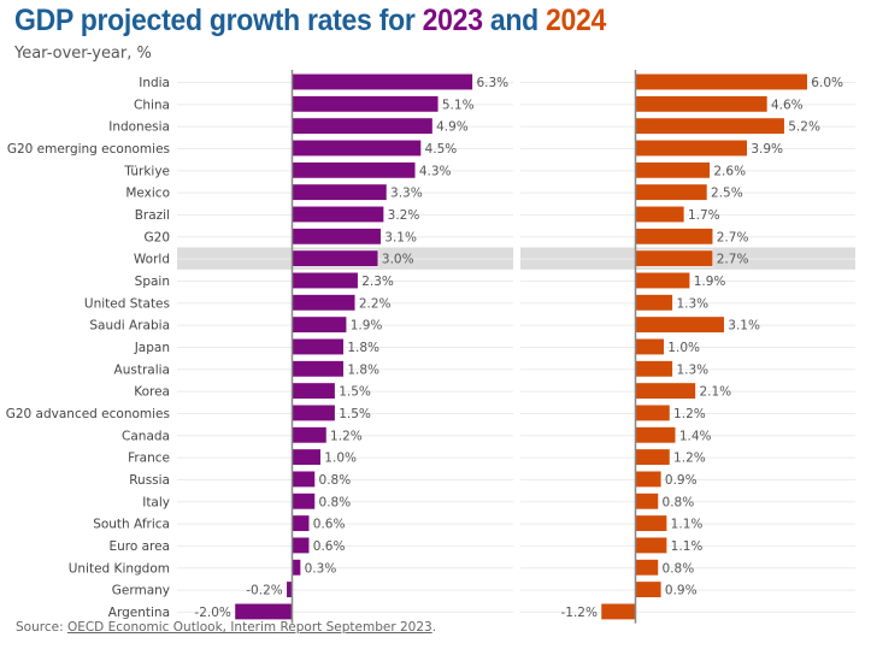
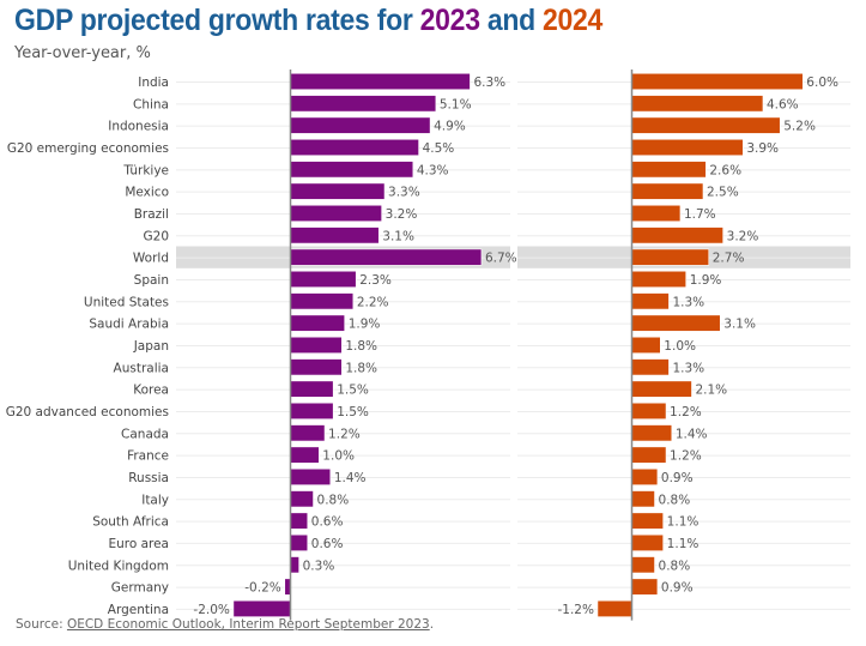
2024/G20: 2.7% -> 3.2%
2023/World: 3.0% -> 6.7%
2023/Russia: 0.8% -> 1.4%
